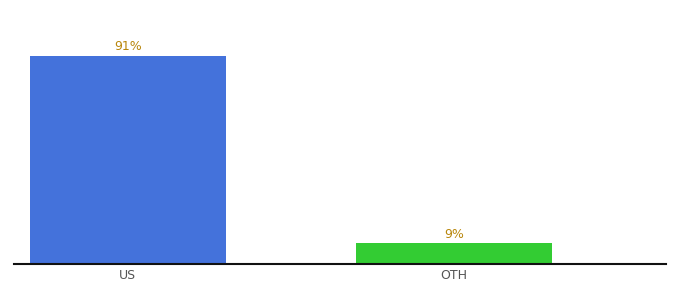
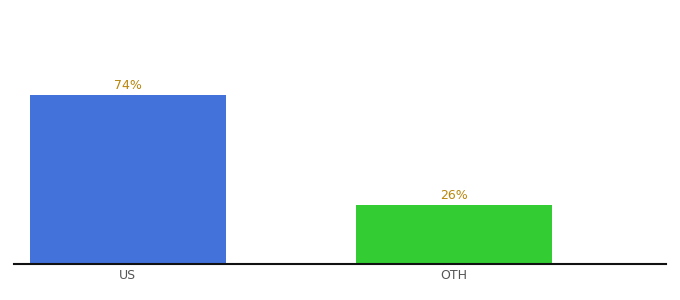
US: 91% -> 74%
OTH: 9% -> 26%
